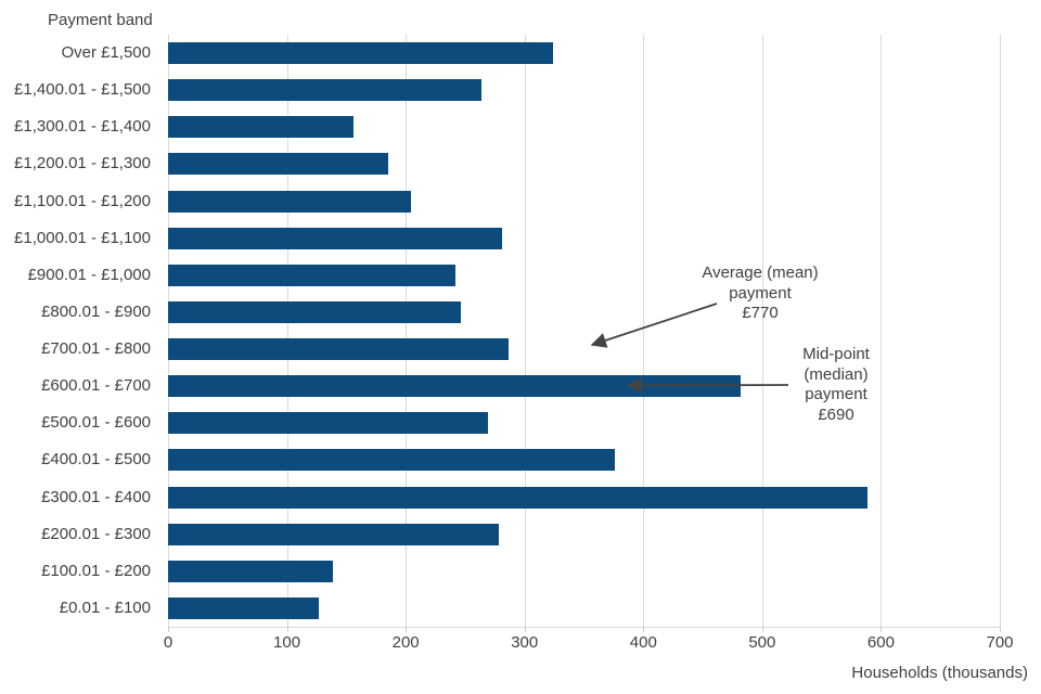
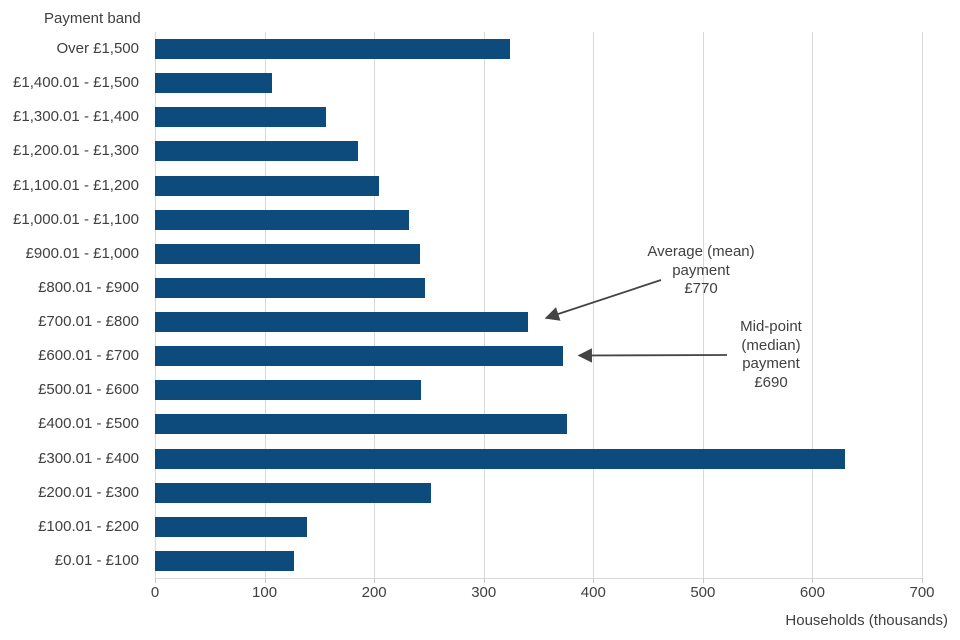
£1,400.01 - £1,500: 264 -> 107
£1,000.01 - £1,100: 281 -> 232
£700.01 - £800: 287 -> 340
£600.01 - £700: 482 -> 372
£500.01 - £600: 269 -> 243
£300.01 - £400: 589 -> 630
£200.01 - £300: 278 -> 252
